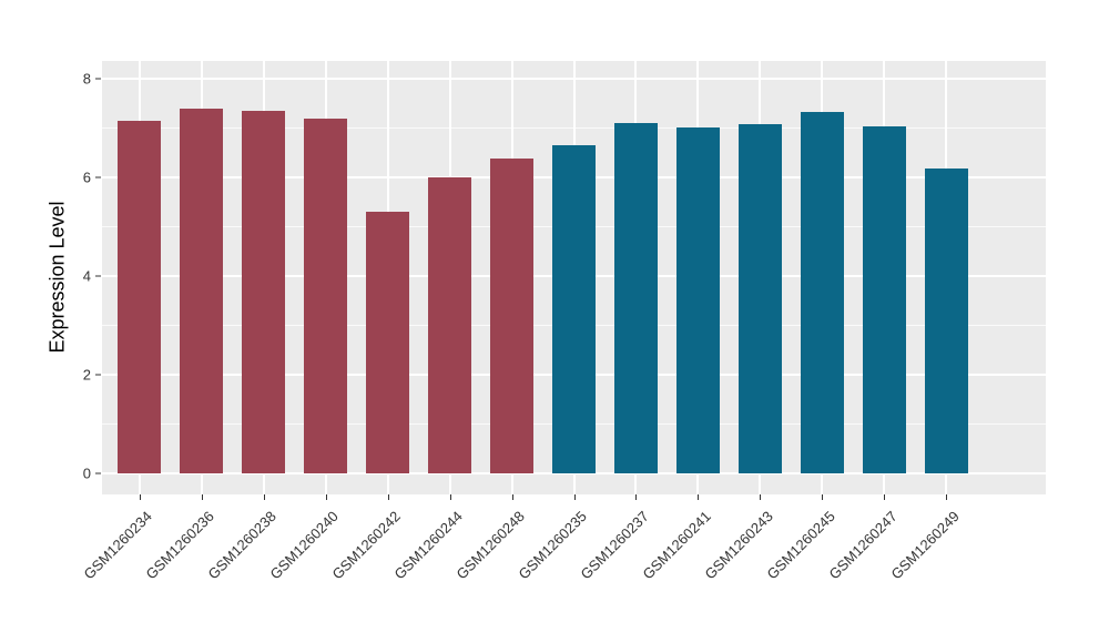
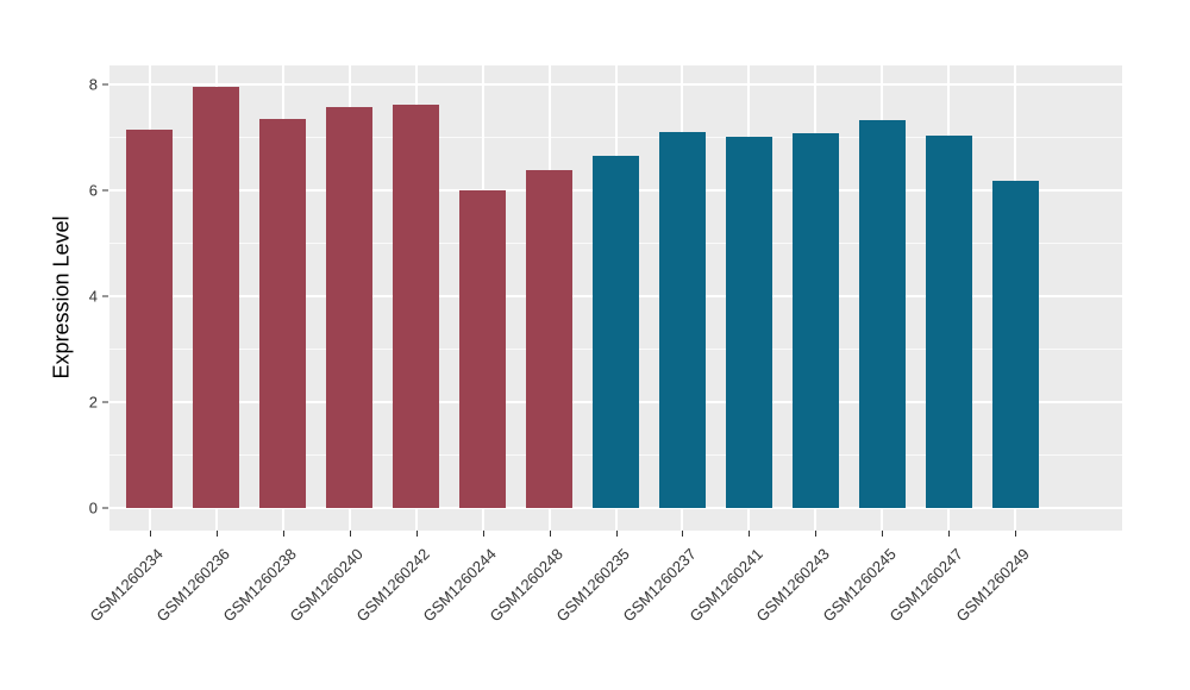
GSM1260236: 7.4 -> 8.0
GSM1260240: 7.2 -> 7.6
GSM1260242: 5.3 -> 7.6
